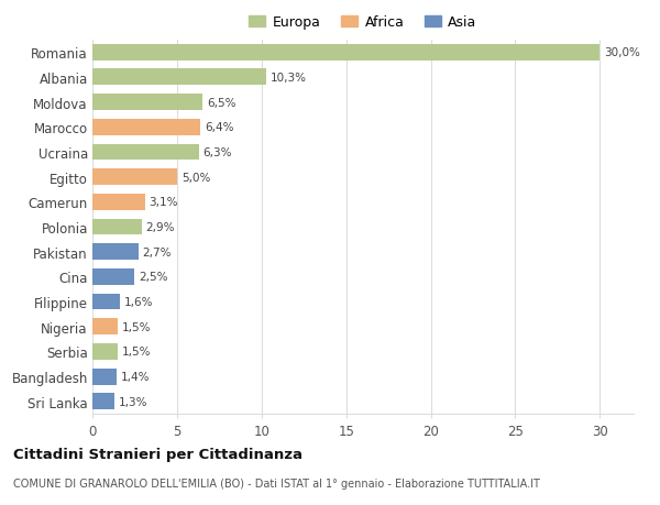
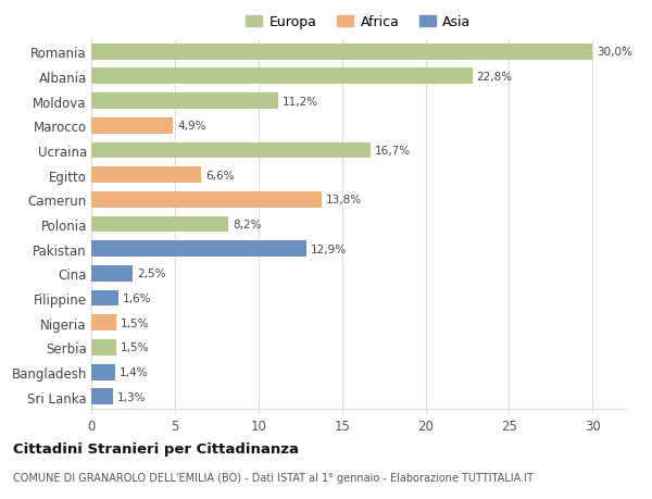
Albania: 10,3% -> 22,8%
Moldova: 6,5% -> 11,2%
Marocco: 6,4% -> 4,9%
Ucraina: 6,3% -> 16,7%
Egitto: 5,0% -> 6,6%
Camerun: 3,1% -> 13,8%
Polonia: 2,9% -> 8,2%
Pakistan: 2,7% -> 12,9%
